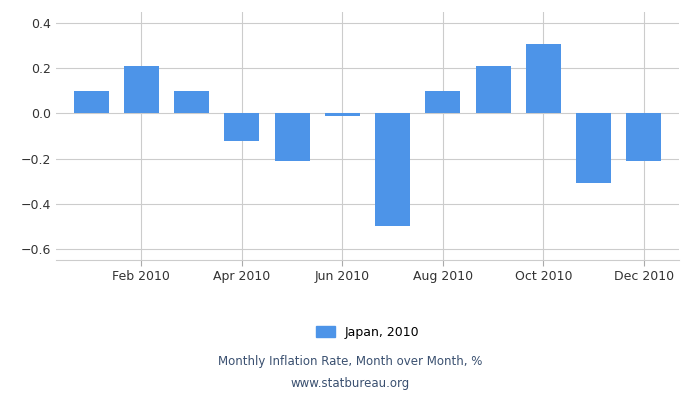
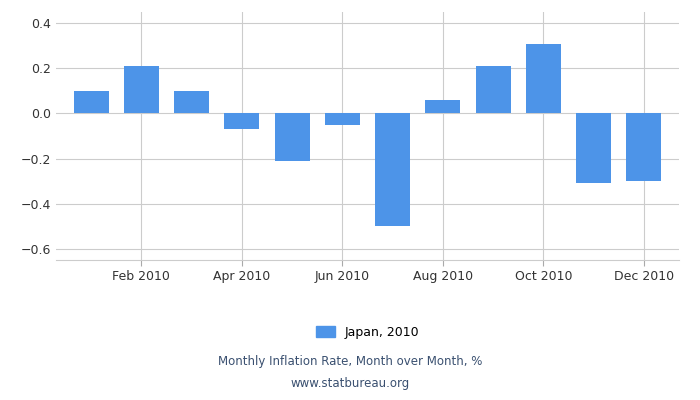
Apr 2010: -0.12 -> -0.07
Jun 2010: -0.01 -> -0.05
Aug 2010: 0.10 -> 0.06
Dec 2010: -0.21 -> -0.30
